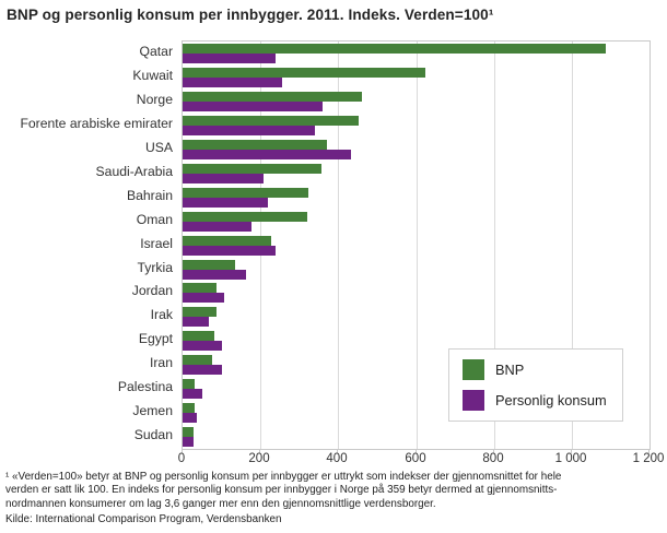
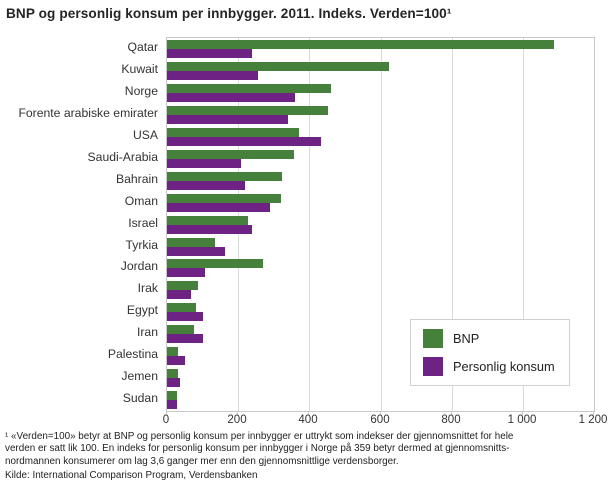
Personlig konsum/Oman: 180 -> 290
BNP/Jordan: 90 -> 270
